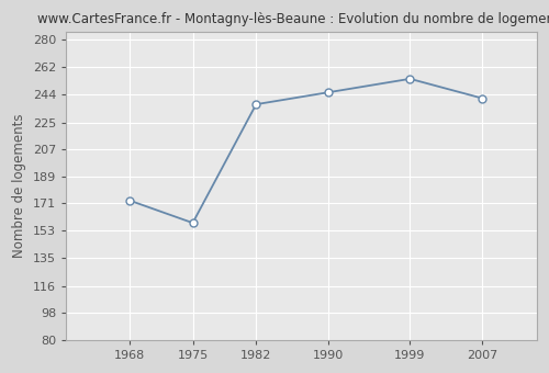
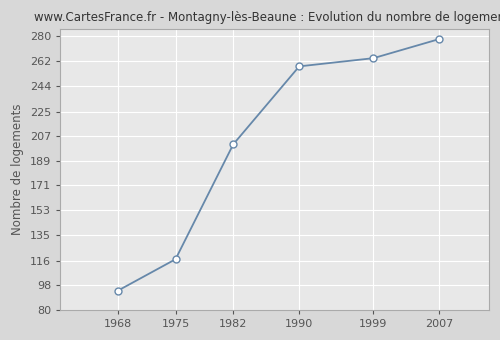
1968: 173 -> 94
1975: 158 -> 117
1982: 237 -> 201
1990: 245 -> 258
1999: 254 -> 264
2007: 241 -> 278
